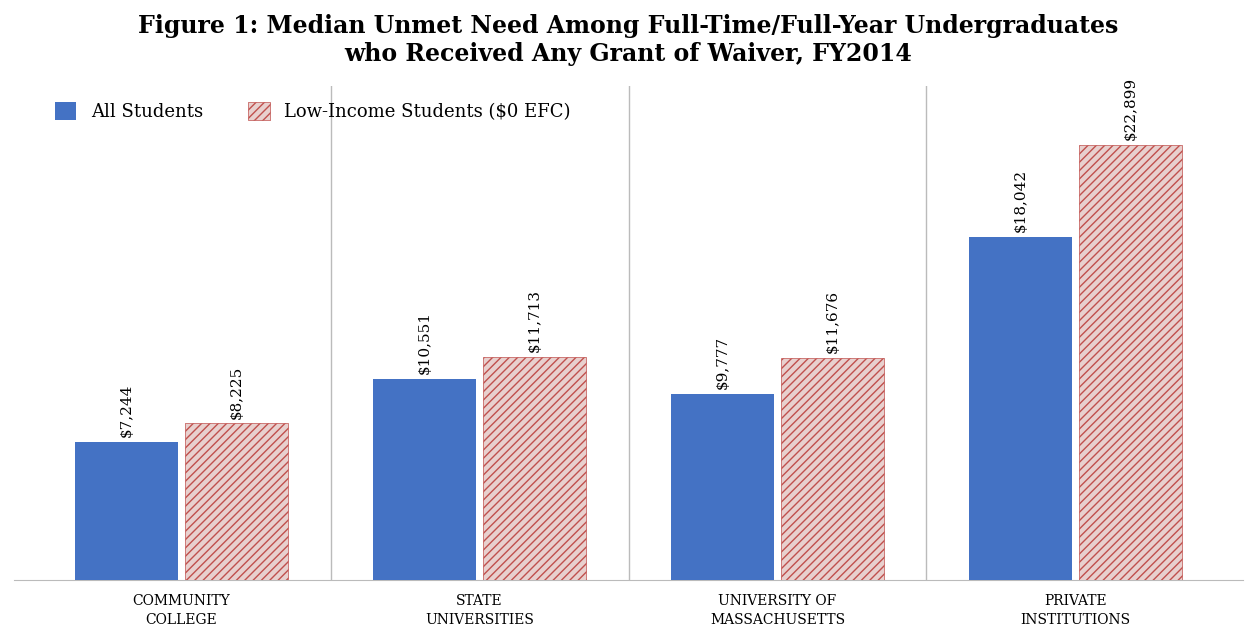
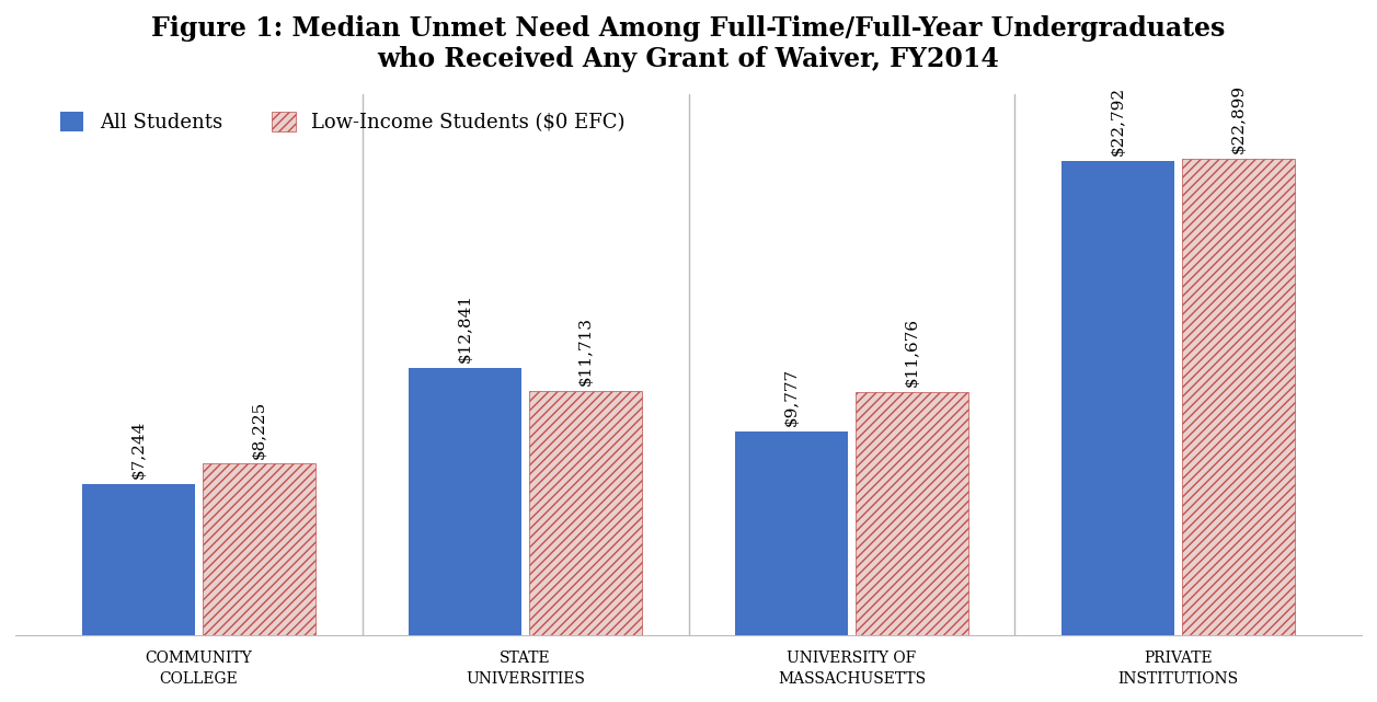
All Students/STATE UNIVERSITIES: $10,551 -> $12,841
All Students/PRIVATE INSTITUTIONS: $18,042 -> $22,792
